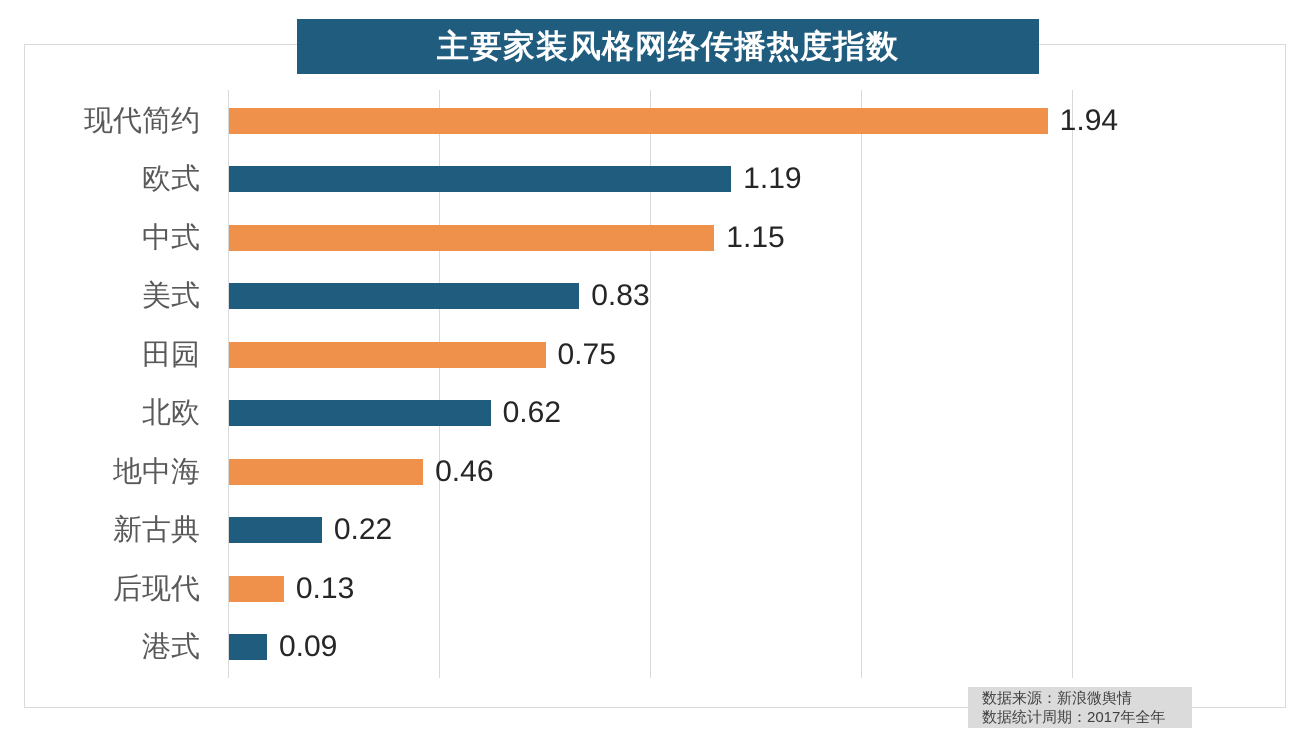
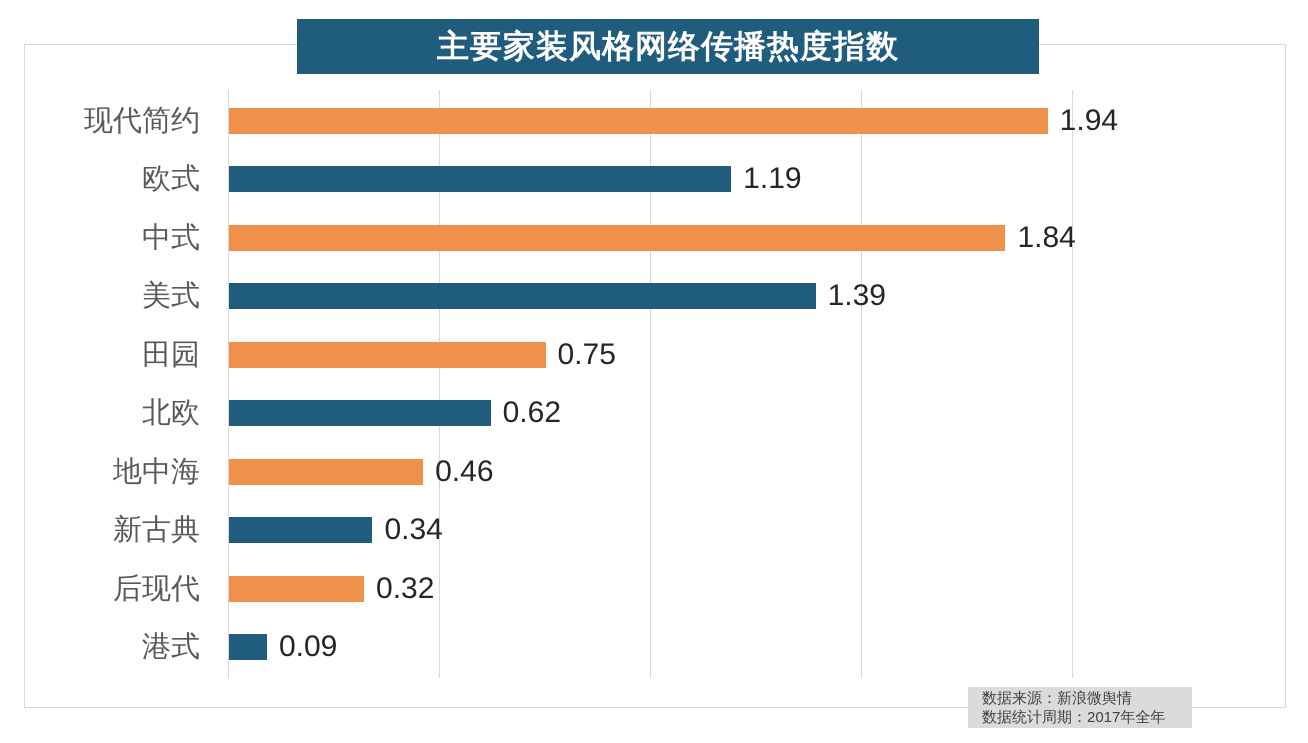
中式: 1.15 -> 1.84
美式: 0.83 -> 1.39
新古典: 0.22 -> 0.34
后现代: 0.13 -> 0.32
